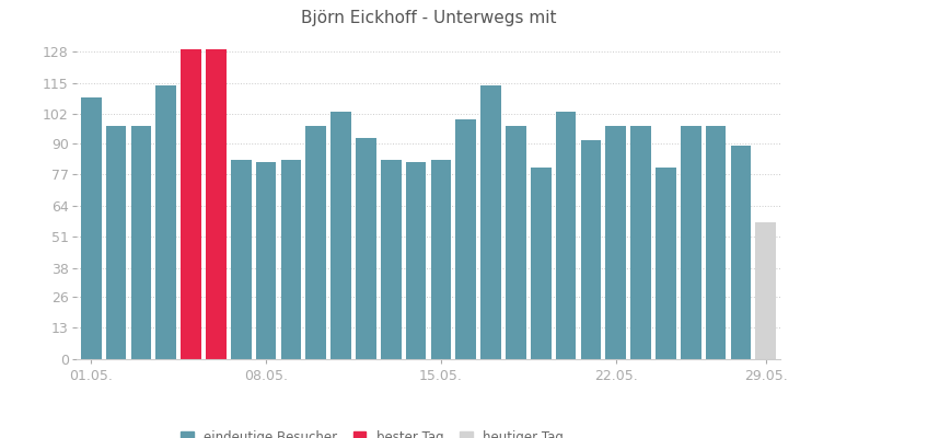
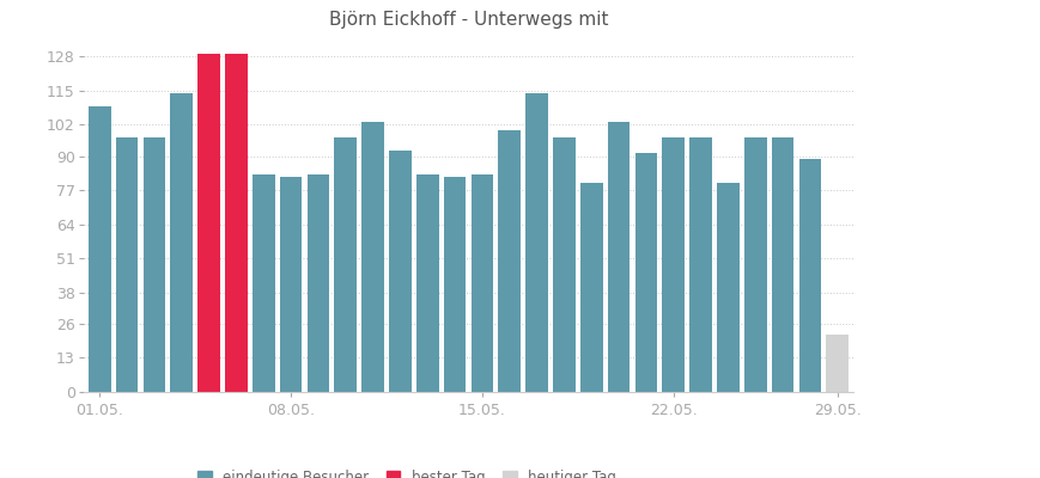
29.05.: 57 -> 22
